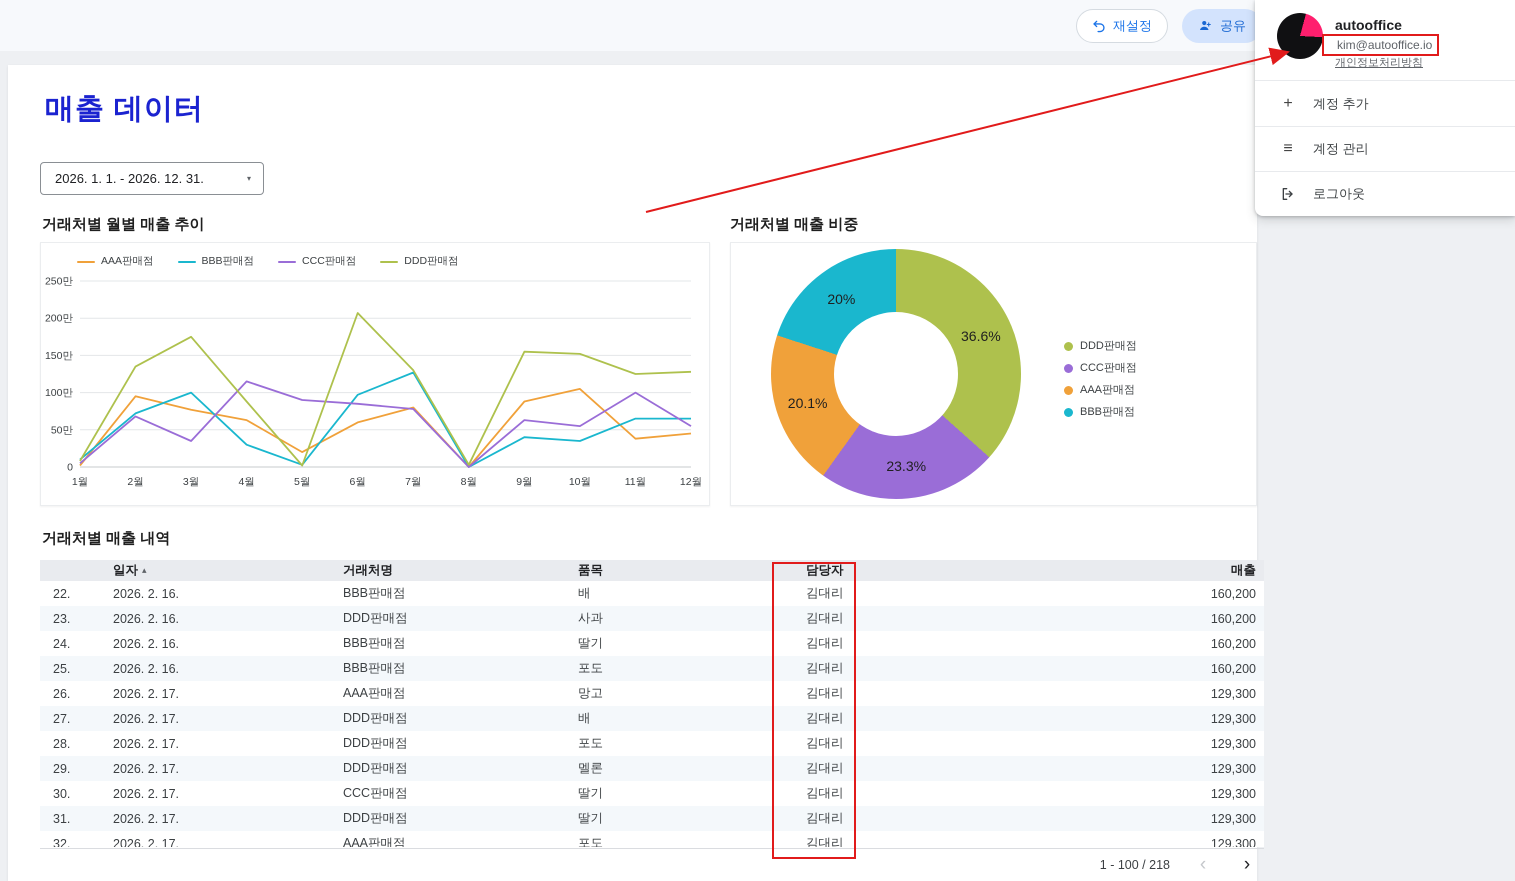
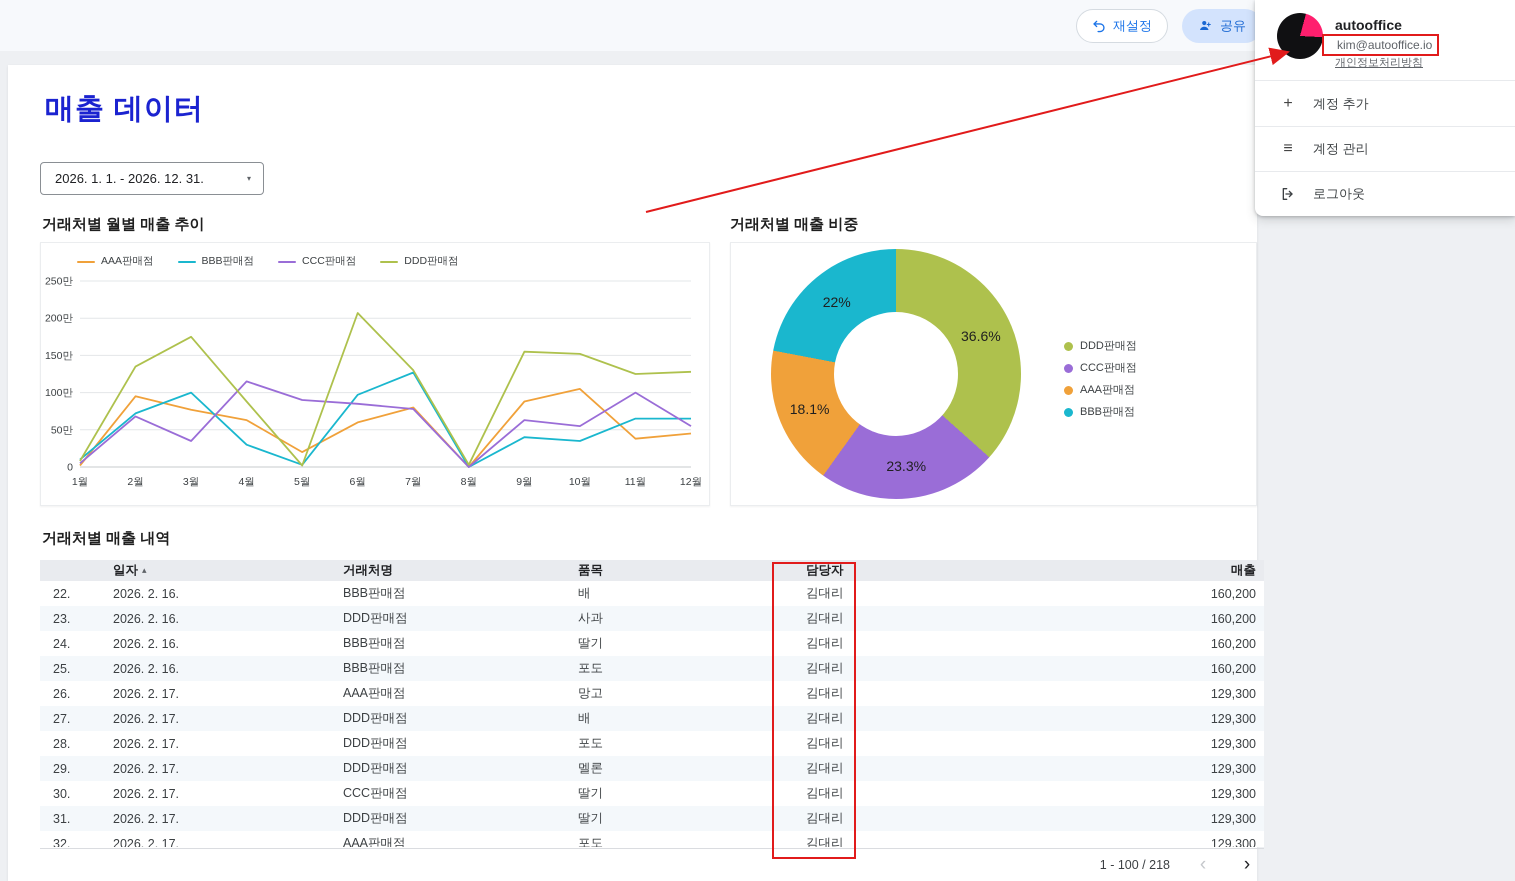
거래처별 매출 비중/AAA판매점: 20.1% -> 18.1%
거래처별 매출 비중/BBB판매점: 20% -> 22%
